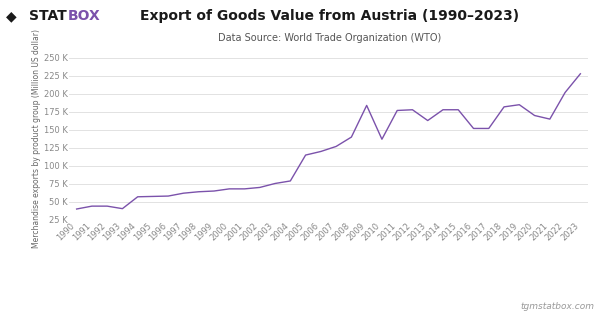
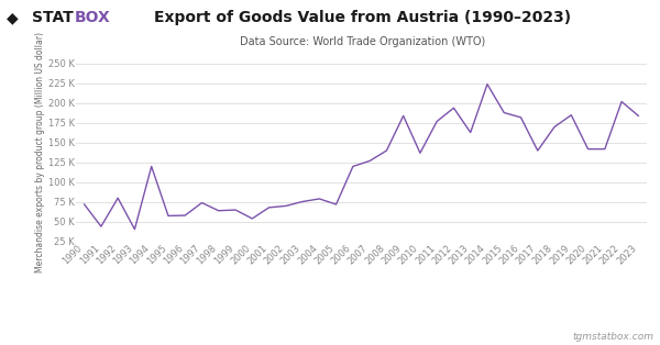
1990: 40 K -> 72 K
1992: 44 K -> 80 K
1994: 57 K -> 120 K
1997: 62 K -> 74 K
2000: 68 K -> 54 K
2005: 115 K -> 72 K
2012: 178 K -> 194 K
2014: 178 K -> 224 K
2015: 178 K -> 188 K
2016: 152 K -> 182 K
2017: 152 K -> 140 K
2018: 182 K -> 170 K
2020: 170 K -> 142 K
2021: 165 K -> 142 K
2023: 228 K -> 184 K
